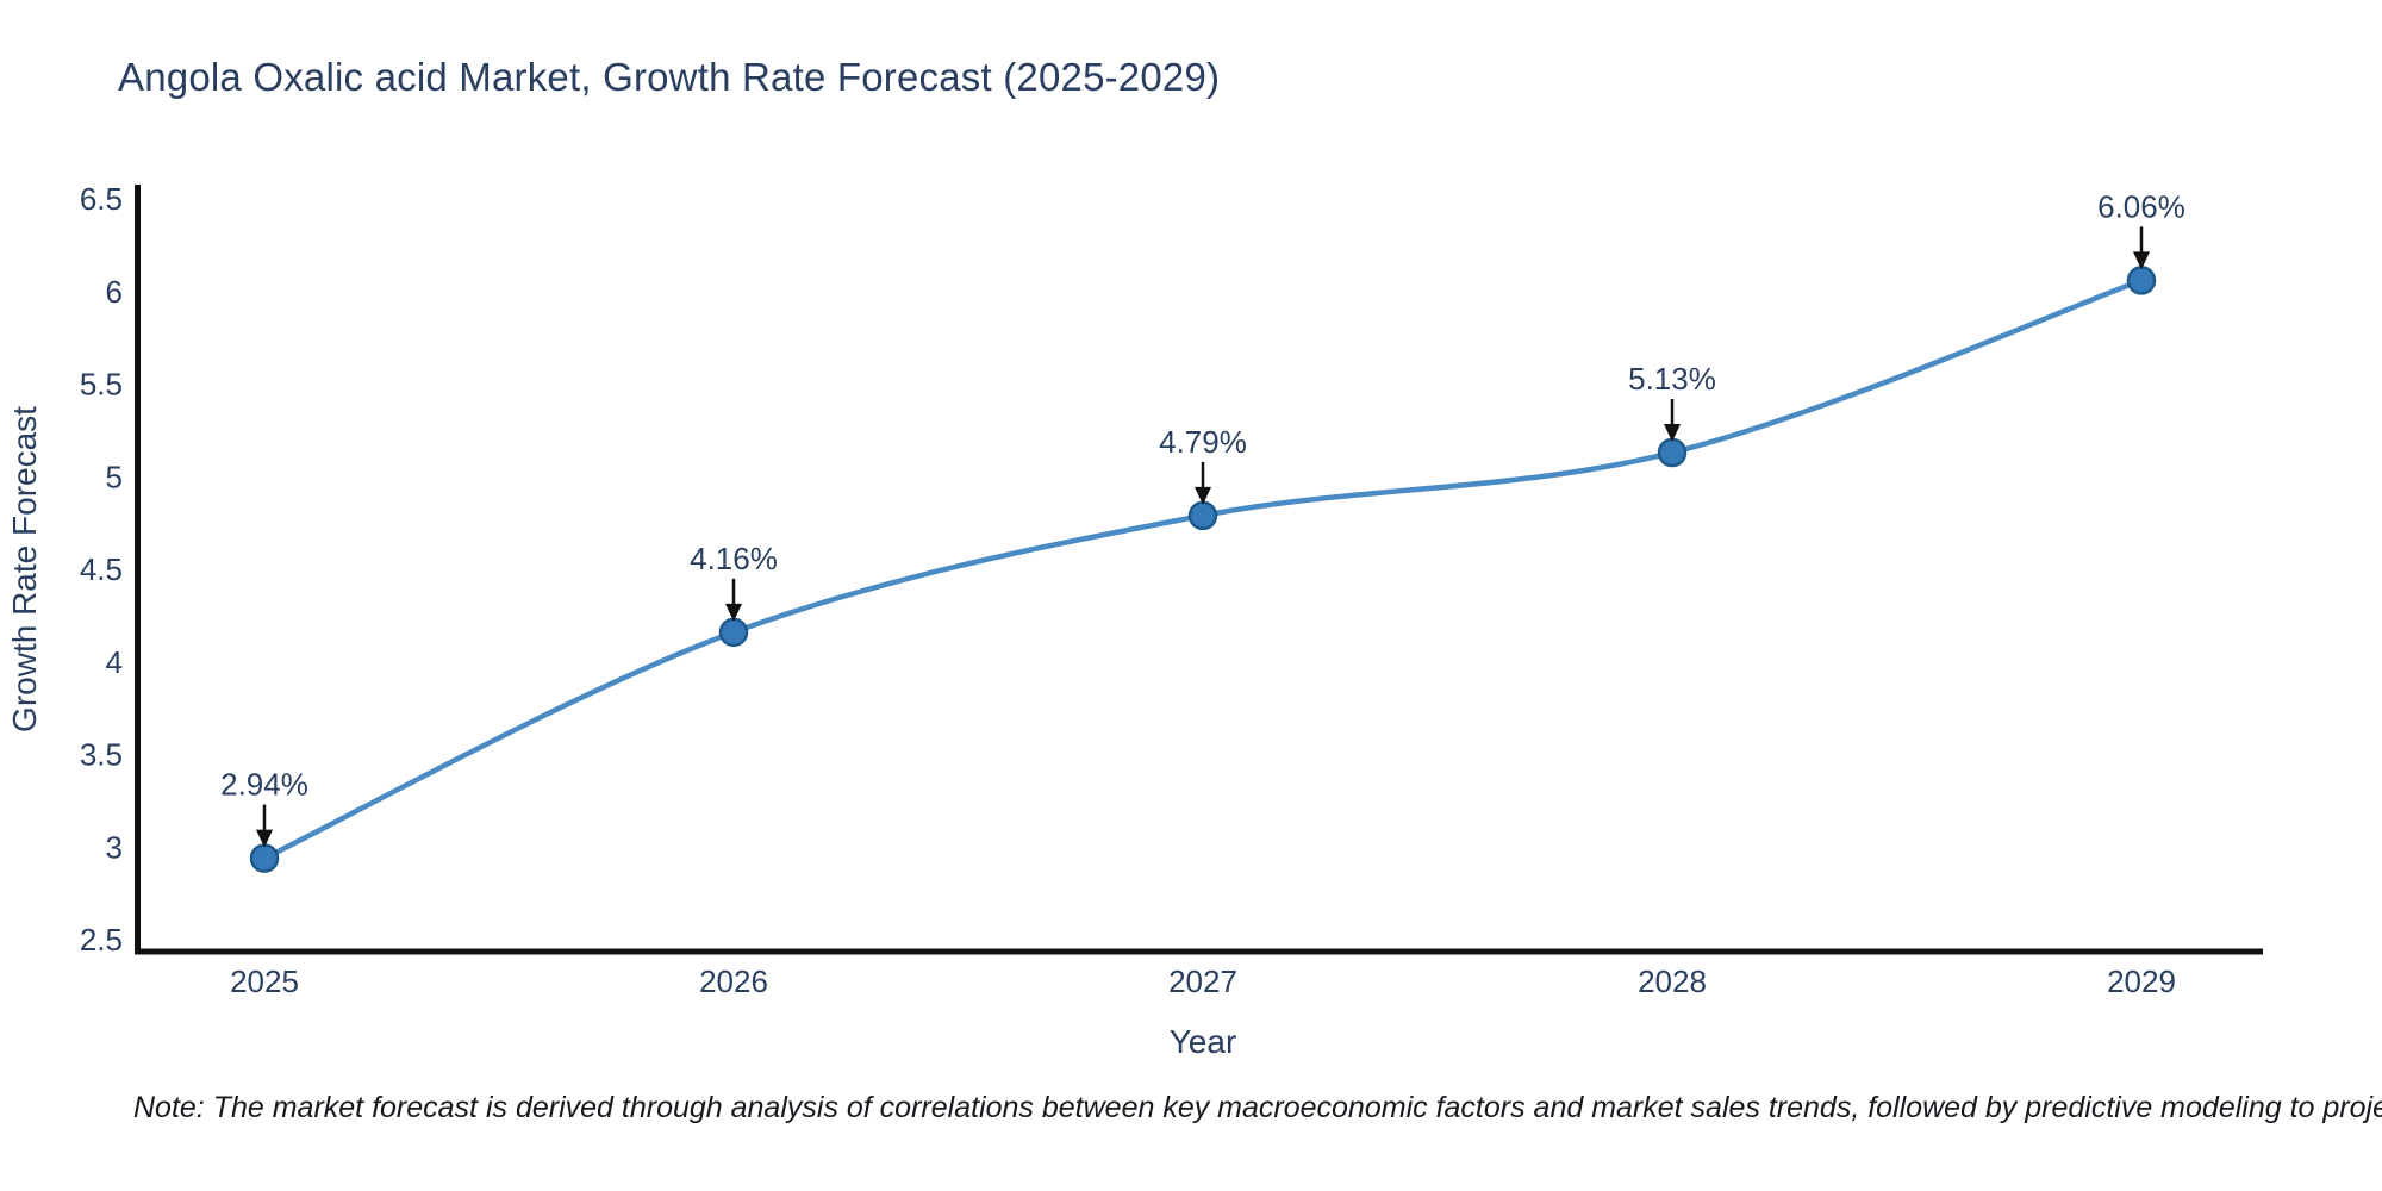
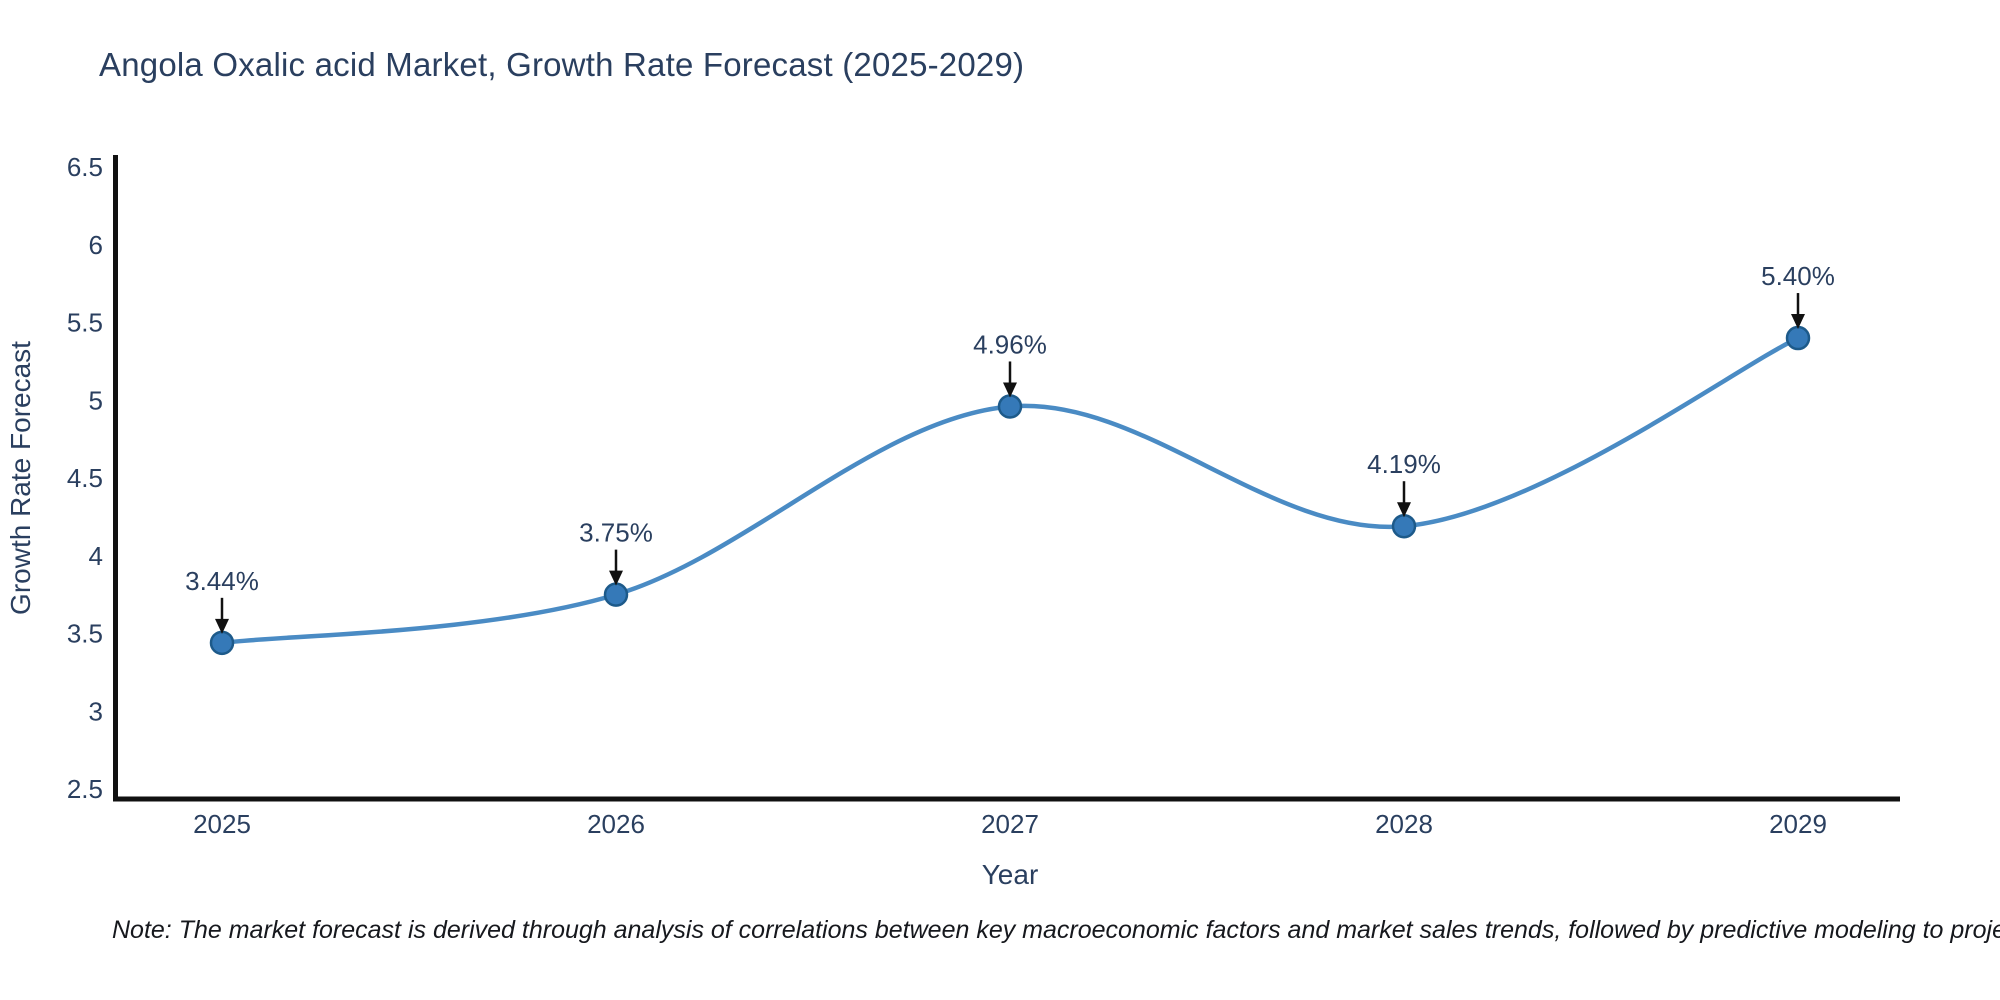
2025: 2.94% -> 3.44%
2026: 4.16% -> 3.75%
2027: 4.79% -> 4.96%
2028: 5.13% -> 4.19%
2029: 6.06% -> 5.40%
